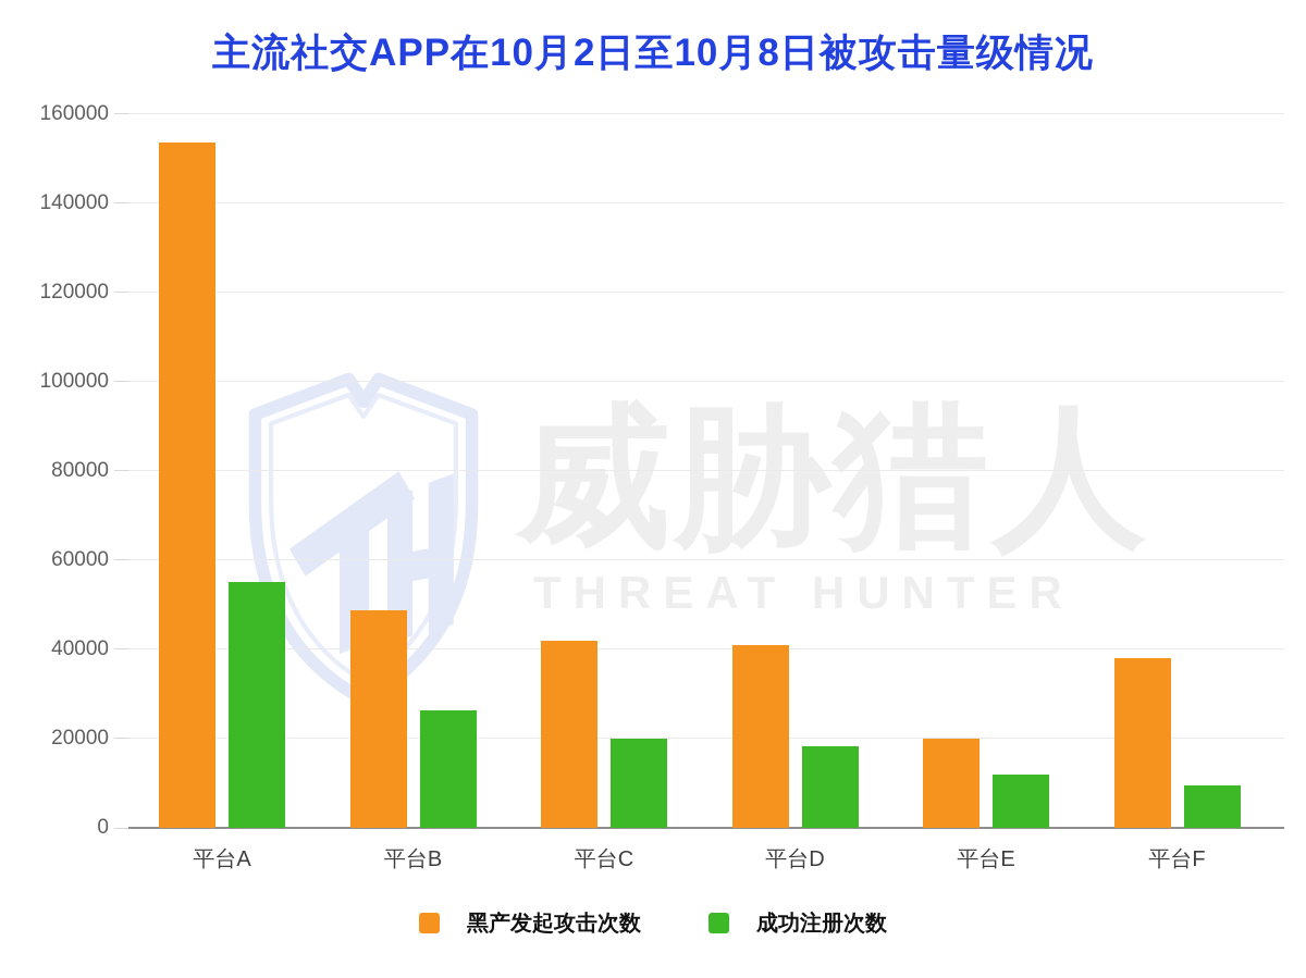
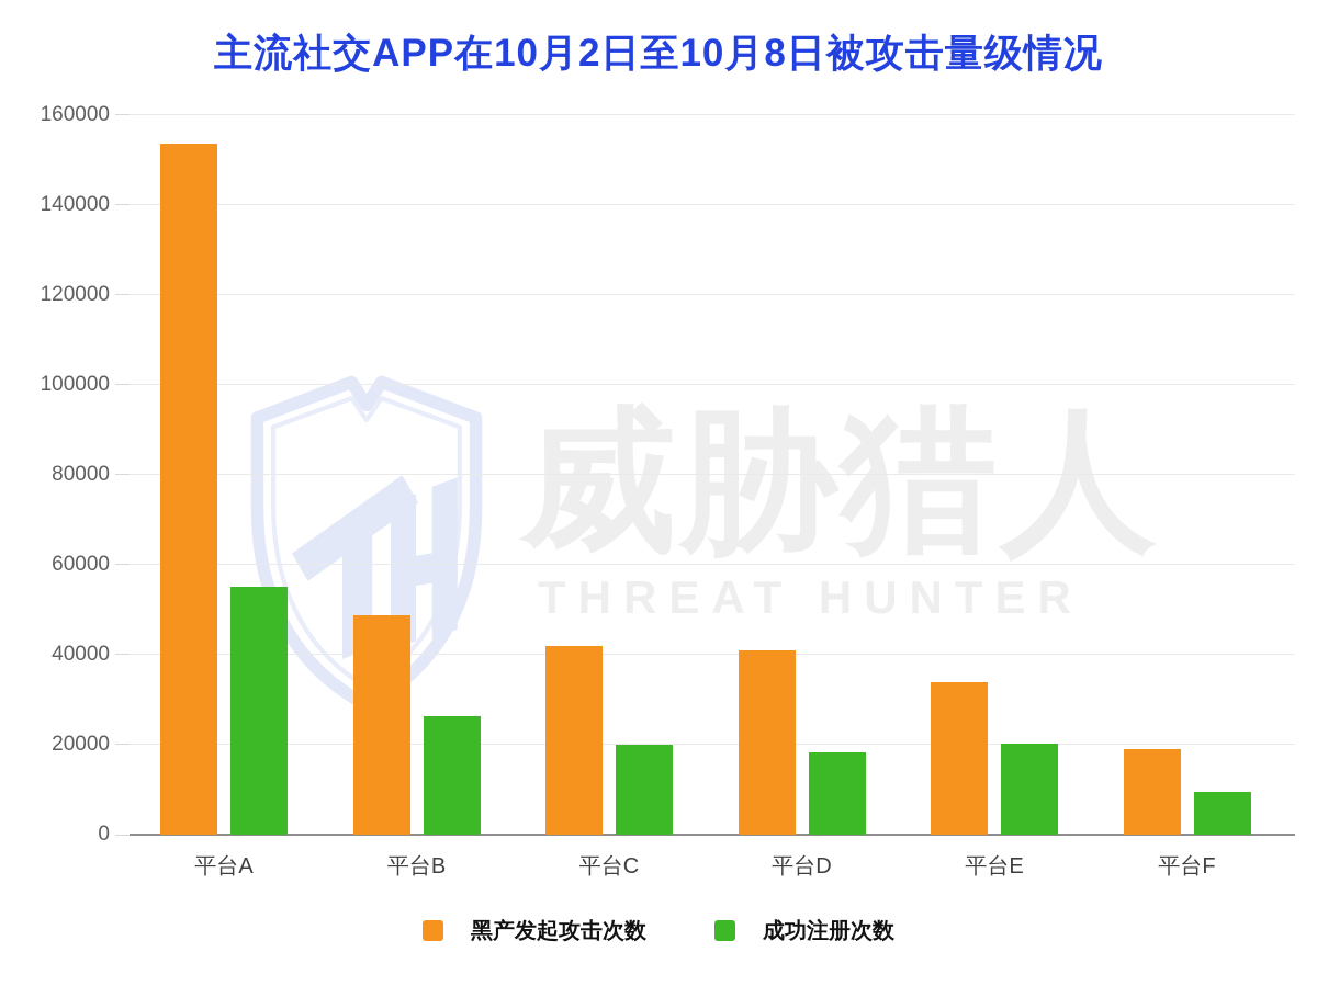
黑产发起攻击次数/平台E: 20000 -> 34000
成功注册次数/平台E: 12000 -> 20000
黑产发起攻击次数/平台F: 38000 -> 19000
